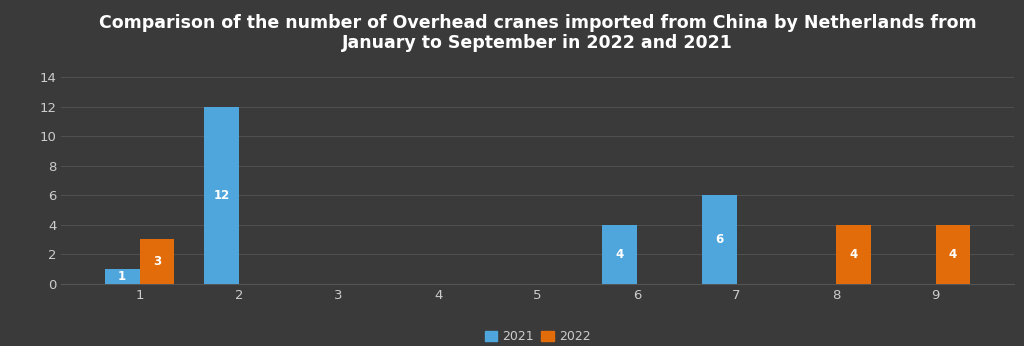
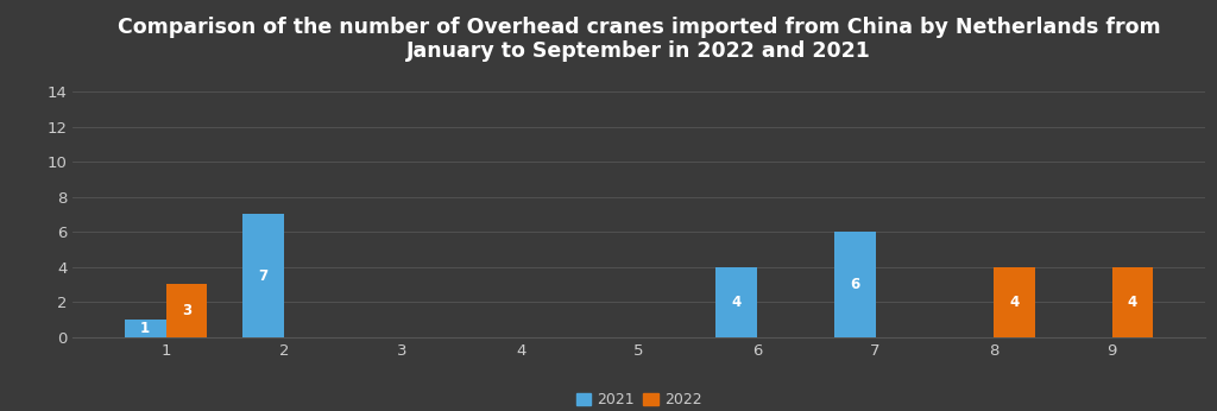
2021/2: 12 -> 7
